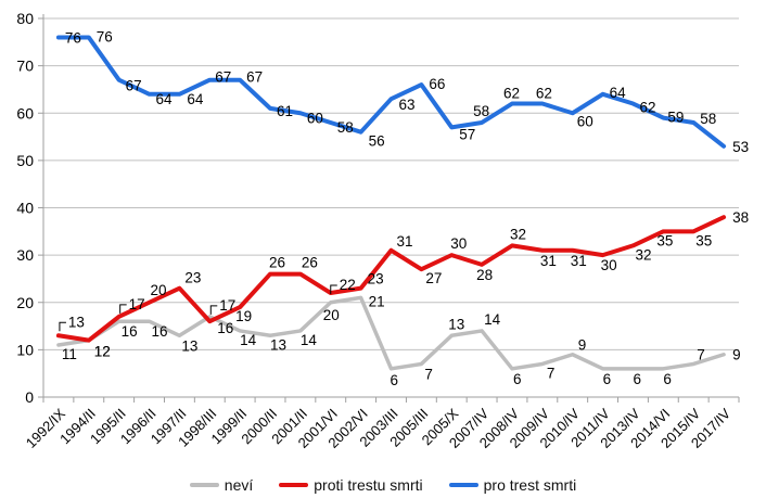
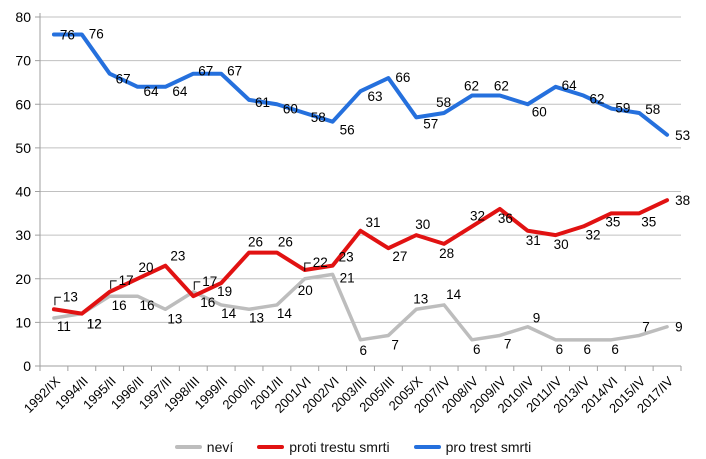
proti trestu smrti/2009/IV: 31 -> 36
